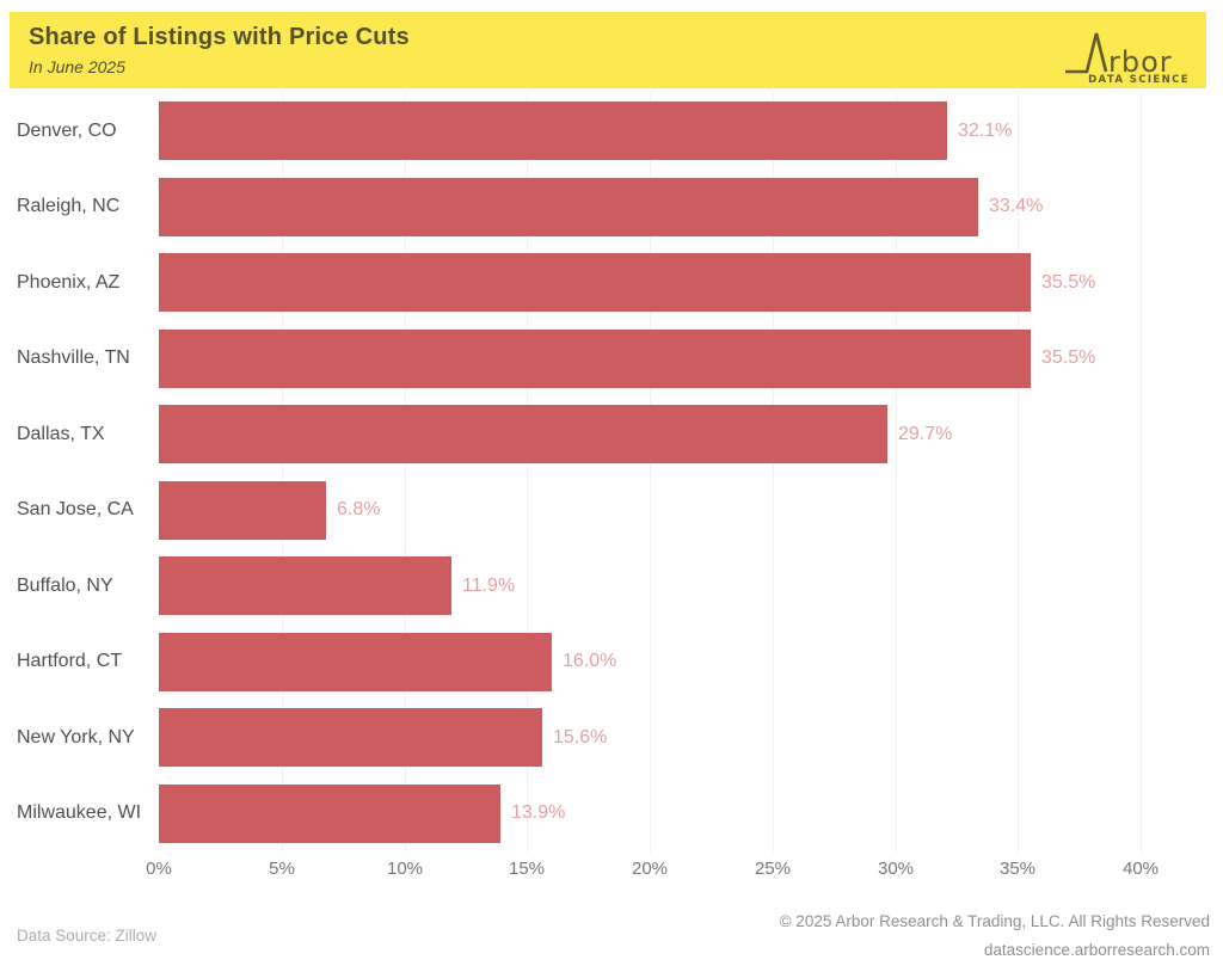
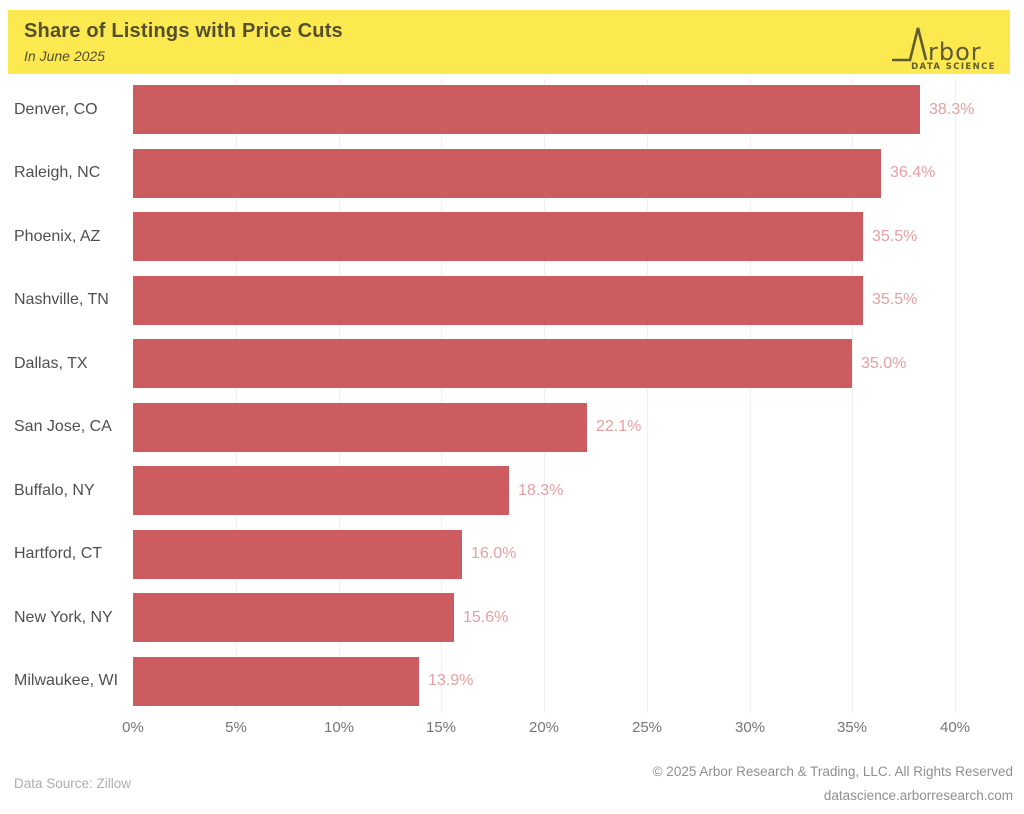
Denver, CO: 32.1% -> 38.3%
Raleigh, NC: 33.4% -> 36.4%
Dallas, TX: 29.7% -> 35.0%
San Jose, CA: 6.8% -> 22.1%
Buffalo, NY: 11.9% -> 18.3%
